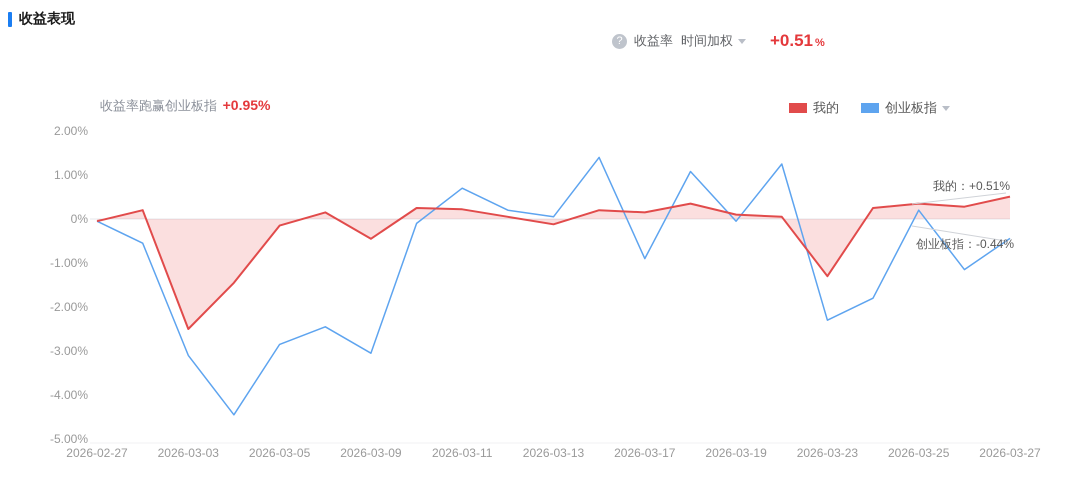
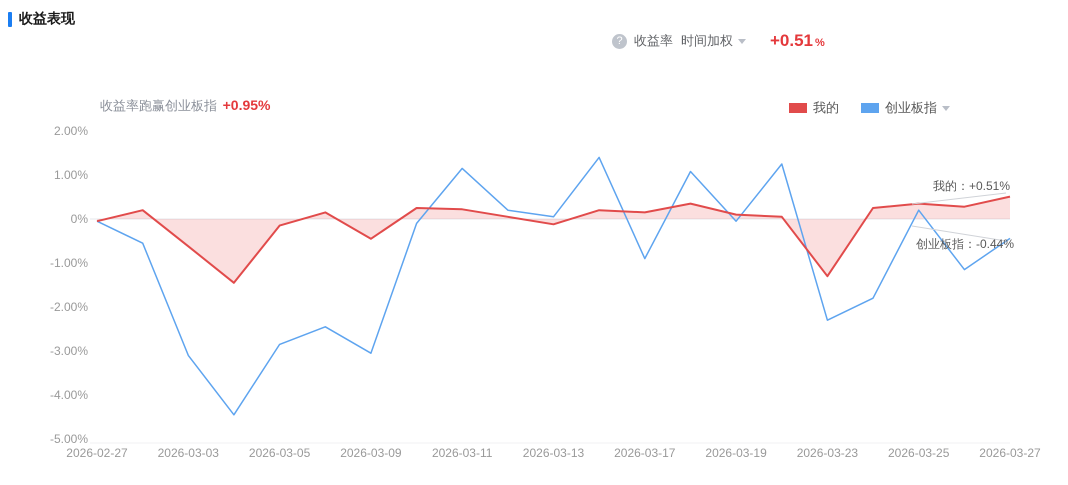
我的/2026-03-03: -2.5% -> -0.6%
创业板指/2026-03-11: 0.7% -> 1.1%
